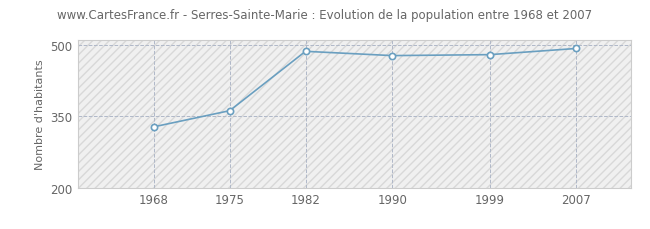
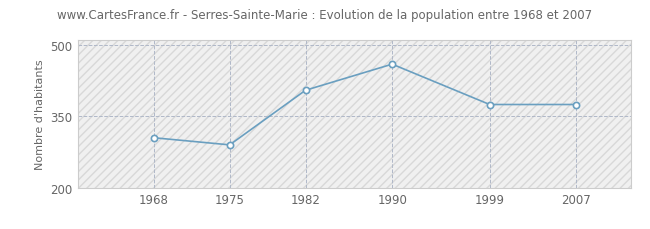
1968: 328 -> 305
1975: 362 -> 290
1982: 487 -> 405
1990: 478 -> 460
1999: 480 -> 375
2007: 493 -> 375
